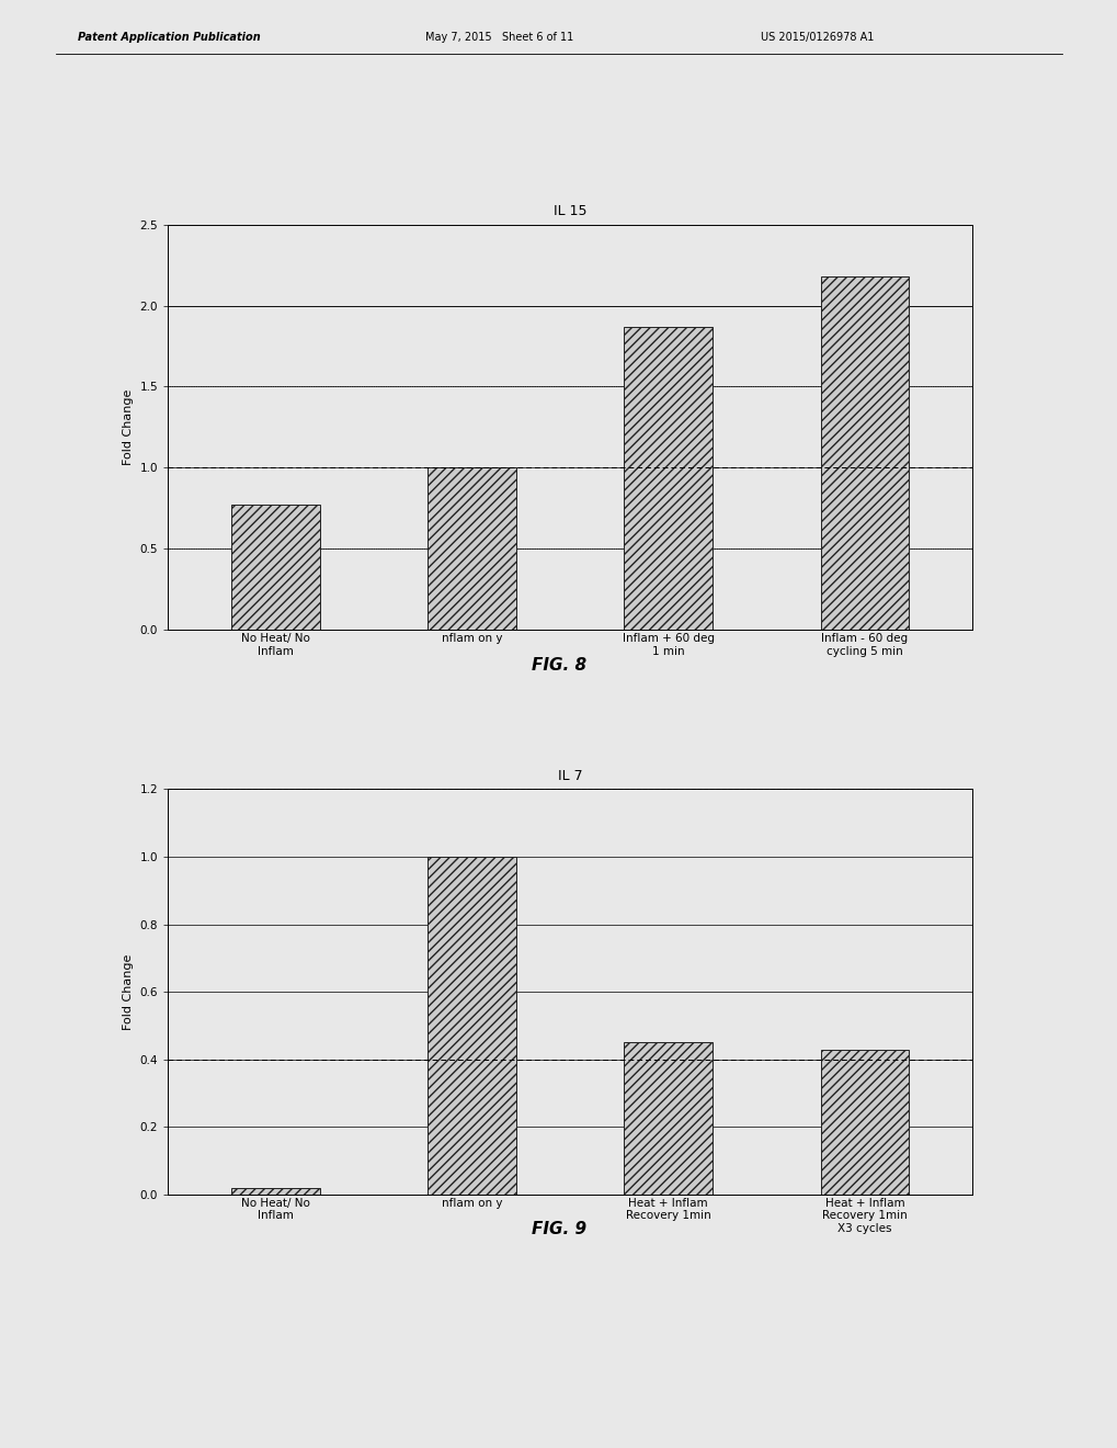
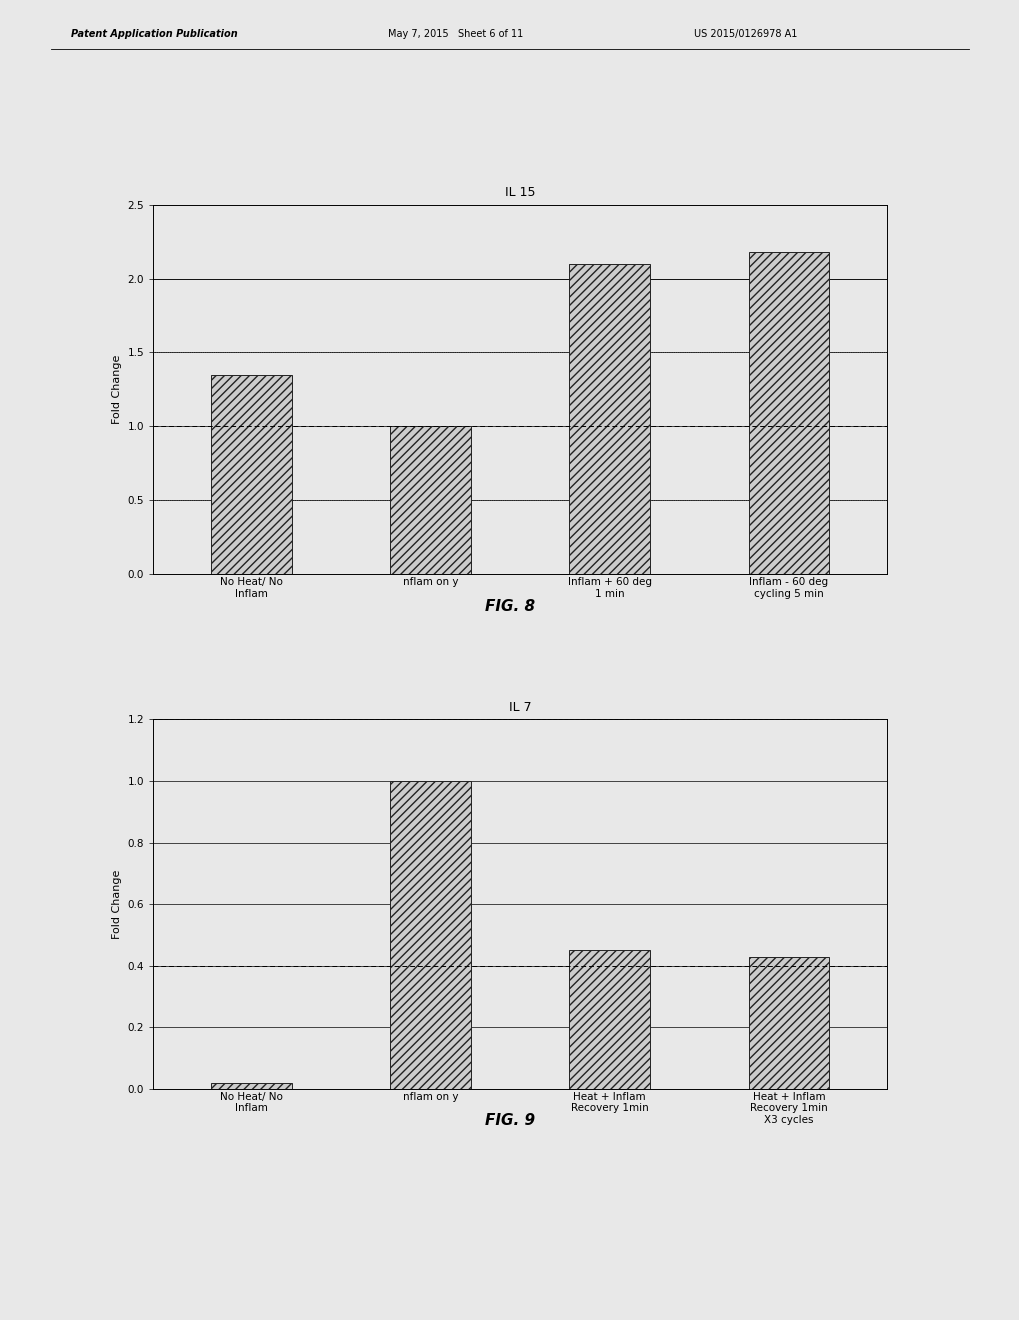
IL 15/No Heat/ No Inflam: 0.77 -> 1.35
IL 15/Inflam + 60 deg 1 min: 1.87 -> 2.10
